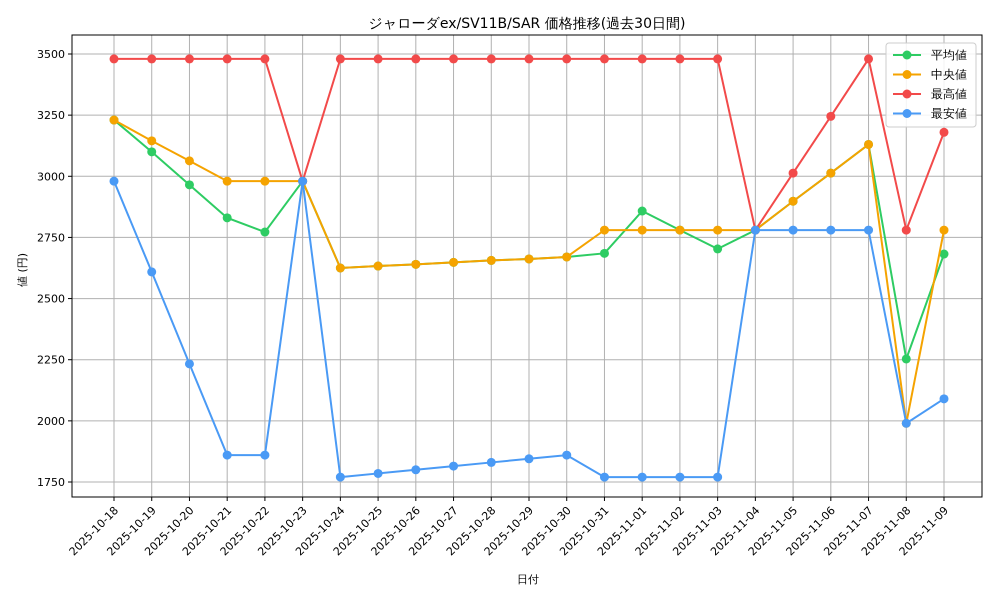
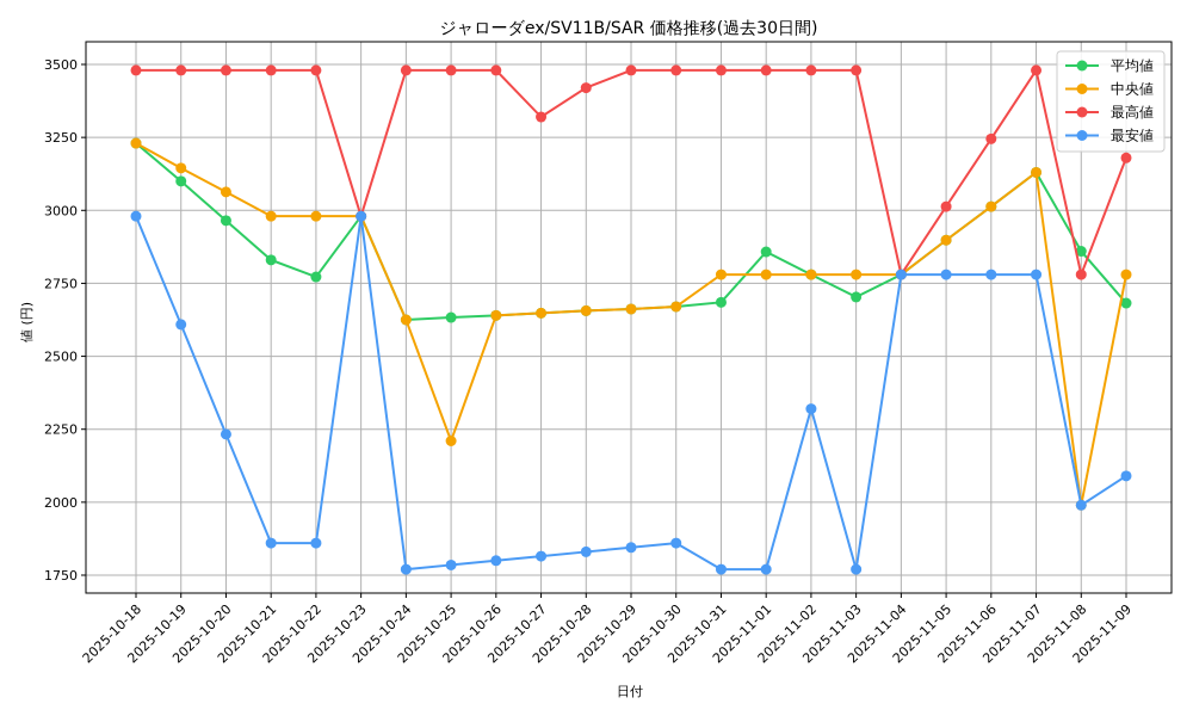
中央値/2025-10-25: 2630 -> 2210
最高値/2025-10-27: 3480 -> 3320
最高値/2025-10-28: 3480 -> 3420
最安値/2025-11-02: 1770 -> 2320
平均値/2025-11-08: 2250 -> 2860
